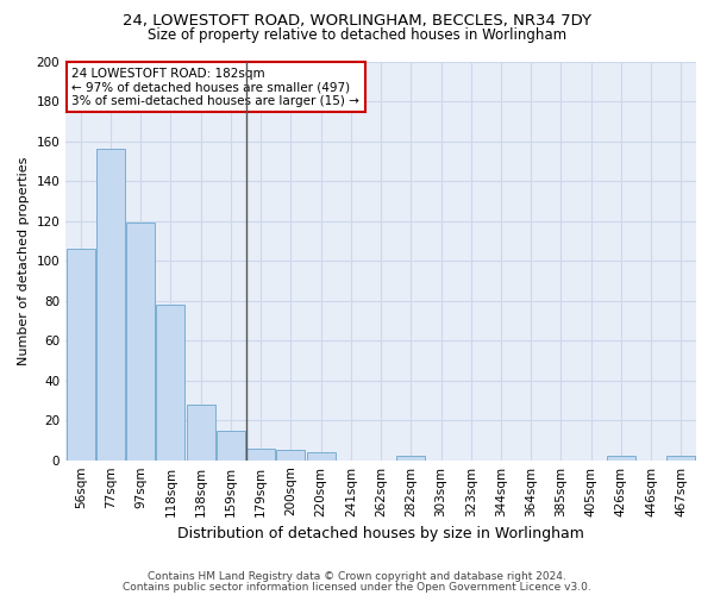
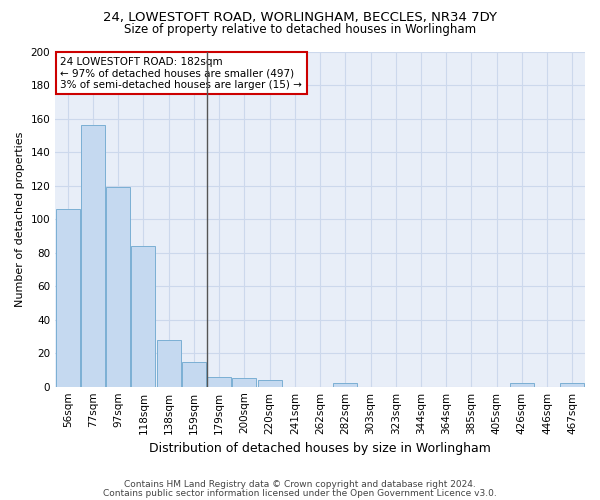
118sqm: 78 -> 84
